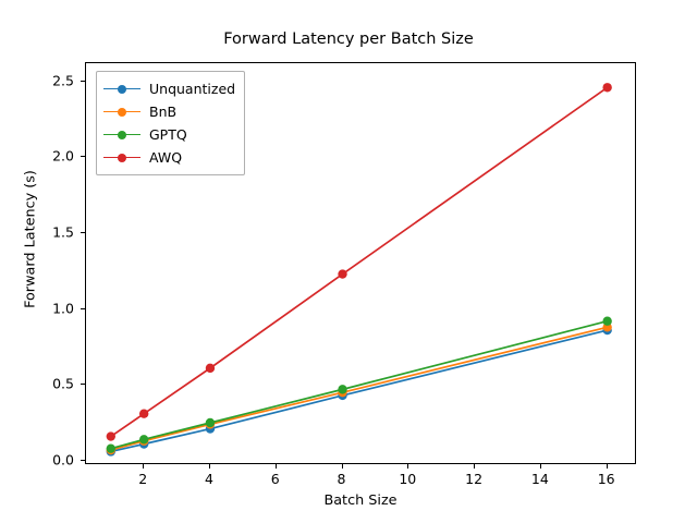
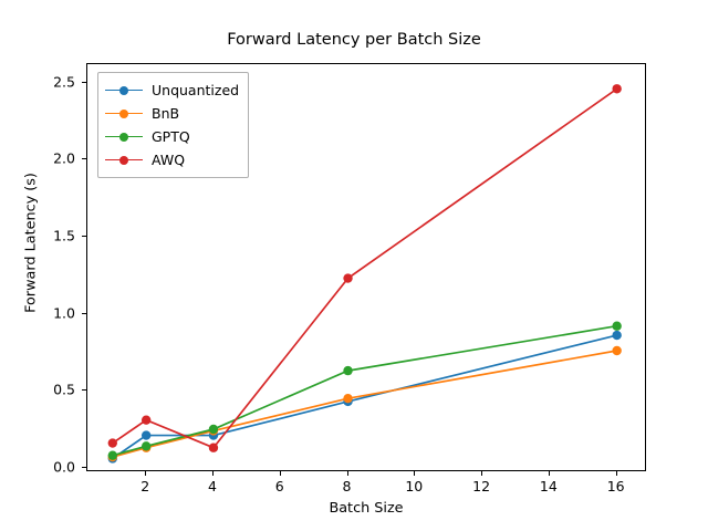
Unquantized/2: 0.11 -> 0.21
AWQ/4: 0.61 -> 0.13
GPTQ/8: 0.47 -> 0.63
BnB/16: 0.88 -> 0.76
